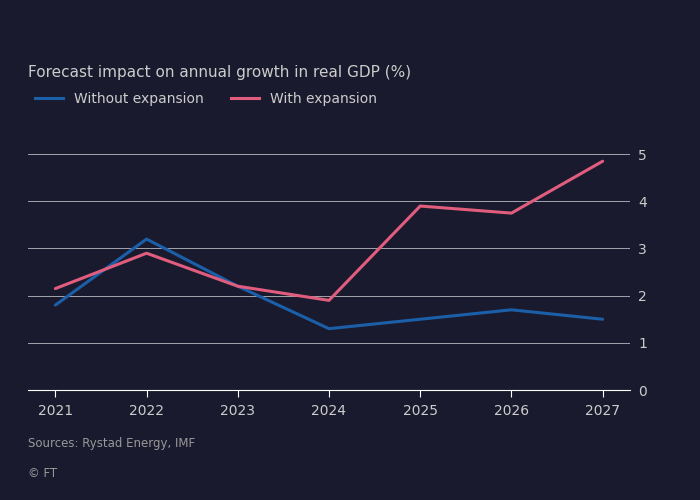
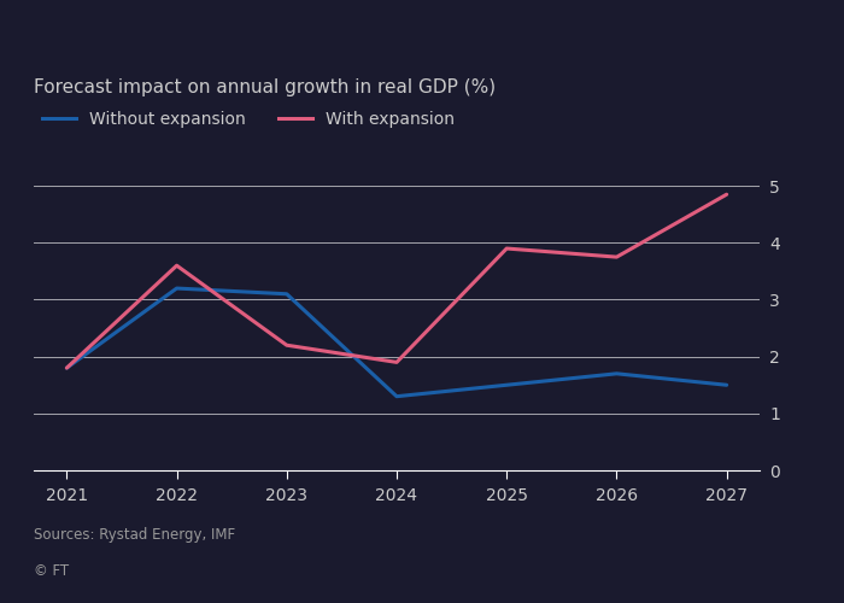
With expansion/2021: 2.15 -> 1.80
With expansion/2022: 2.90 -> 3.60
Without expansion/2023: 2.2 -> 3.1
